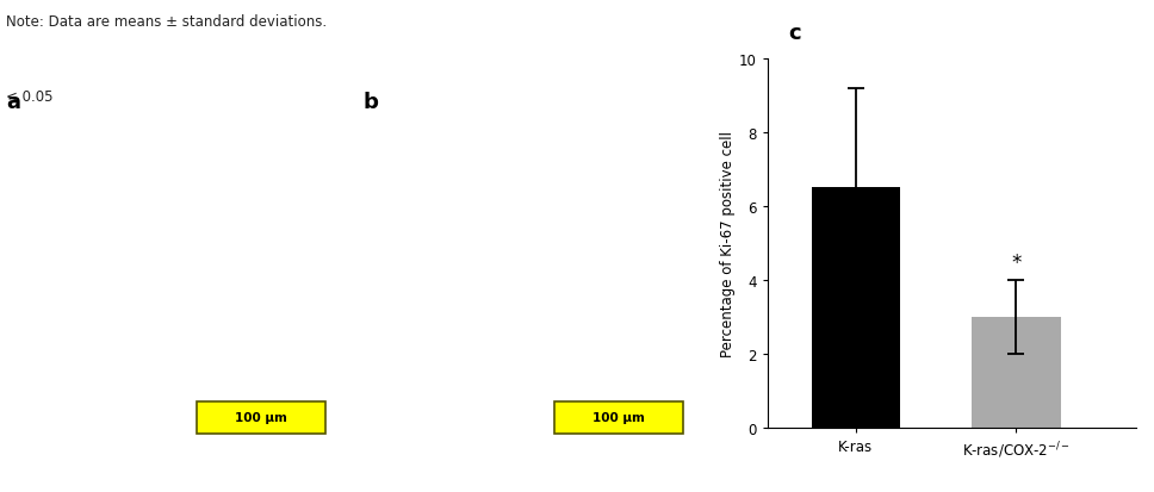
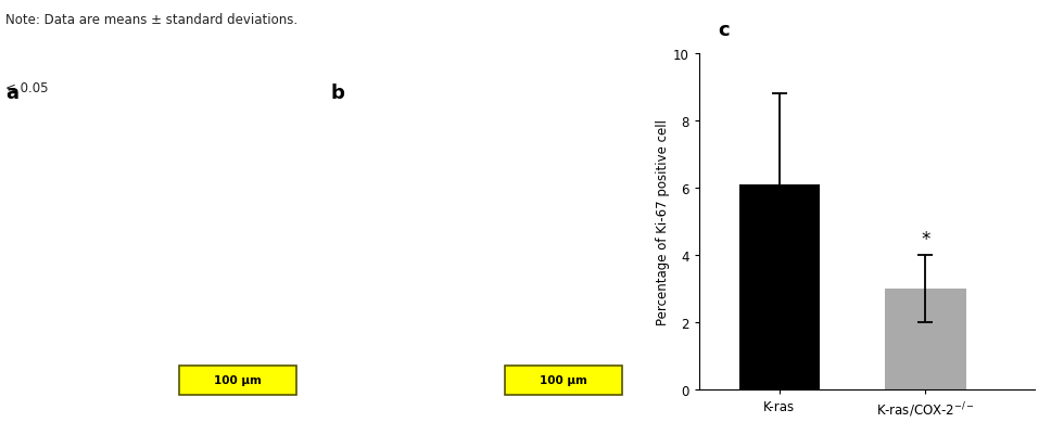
K-ras: 6.5 -> 6.1
